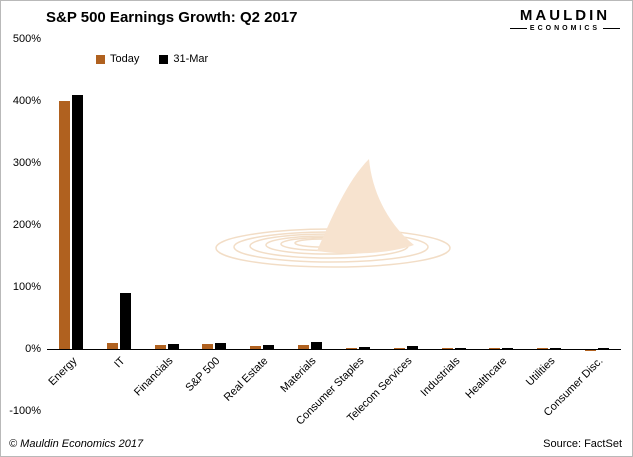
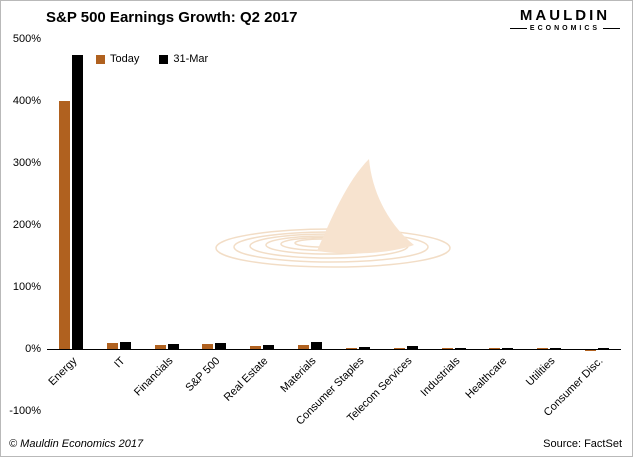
31-Mar/Energy: 410% -> 480%
31-Mar/IT: 90% -> 10%
